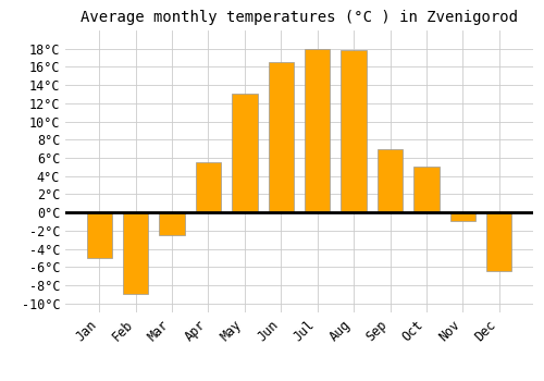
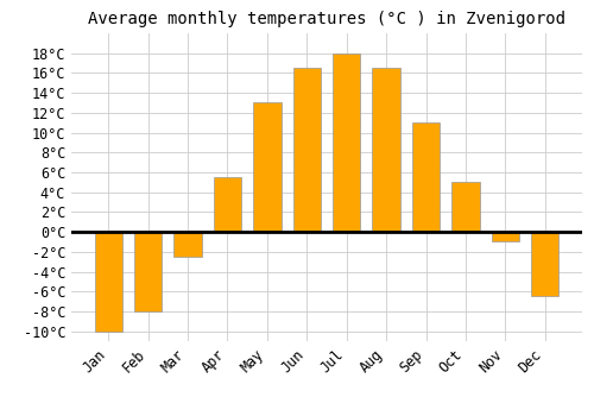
Jan: -5.0°C -> -10.0°C
Feb: -9.0°C -> -8.0°C
Aug: 17.8°C -> 16.5°C
Sep: 7.0°C -> 11.0°C
